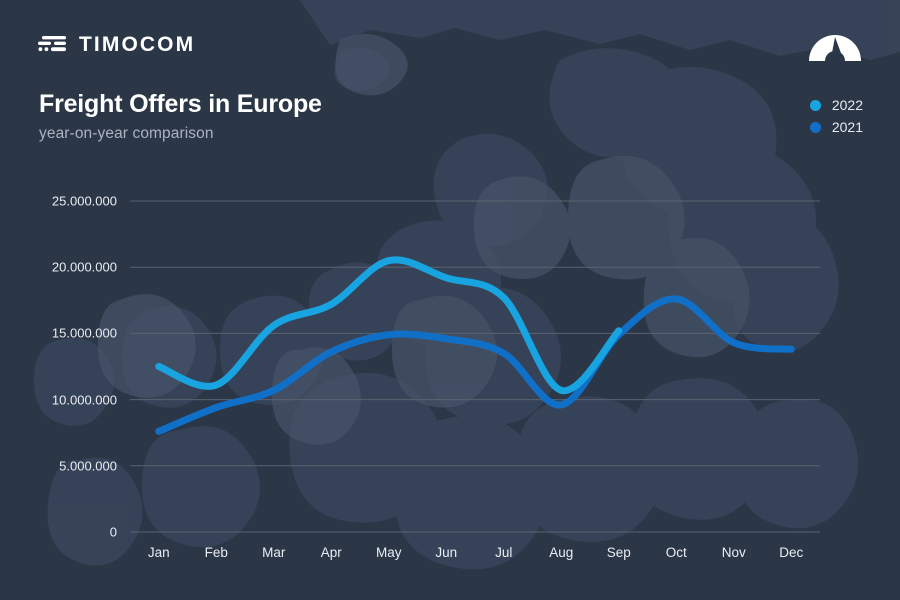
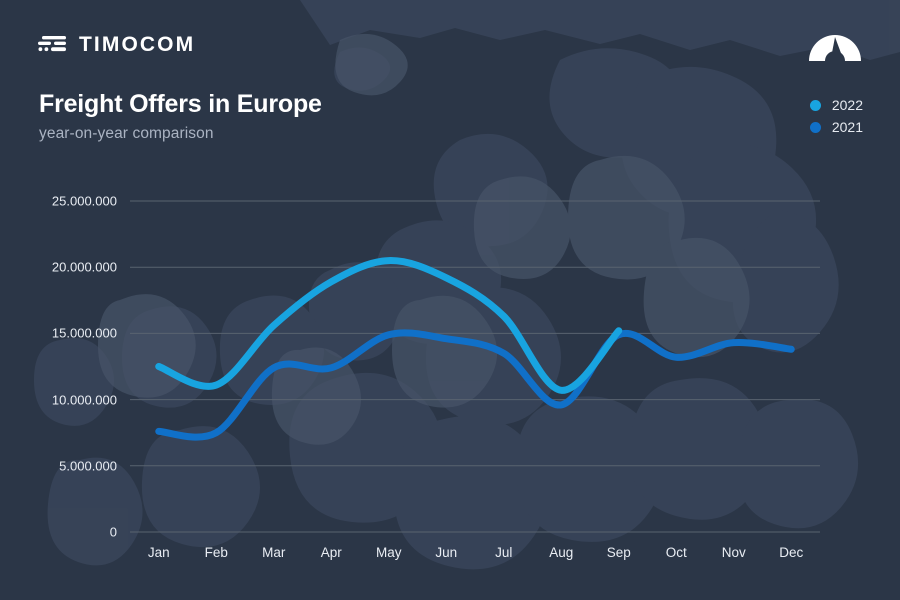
2021/Feb: 9400000 -> 7500000
2021/Mar: 10700000 -> 12400000
2022/Apr: 17200000 -> 18900000
2021/Apr: 13600000 -> 12400000
2022/Jul: 17700000 -> 16300000
2021/Oct: 17600000 -> 13200000
